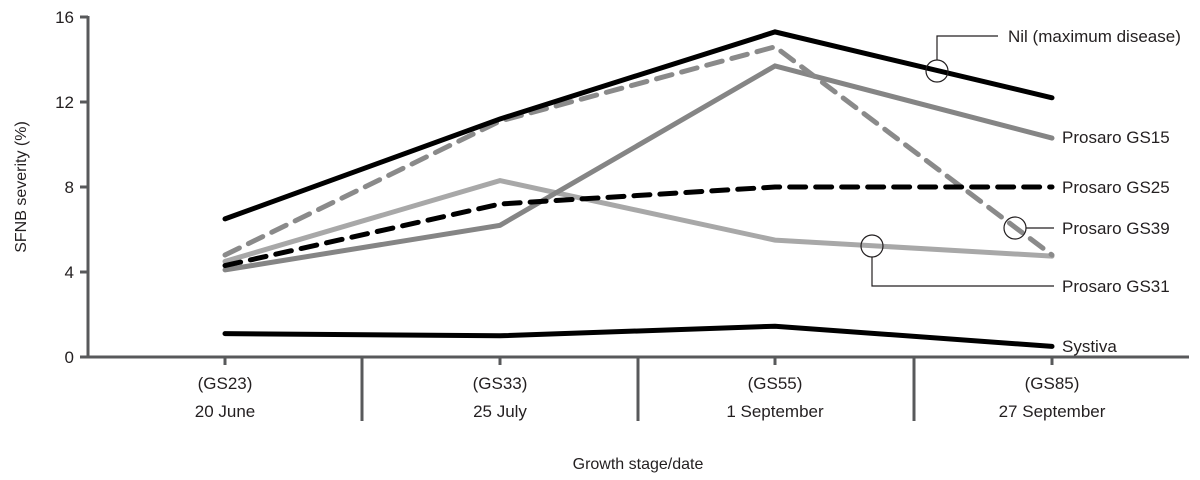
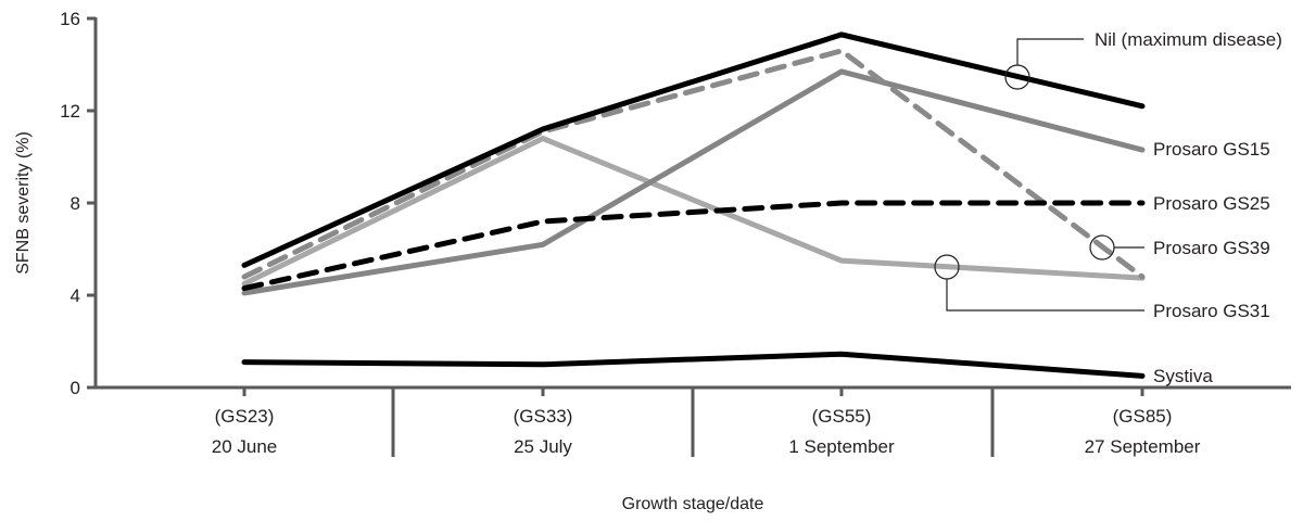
Nil (maximum disease)/(GS23) 20 June: 6.5 -> 5.3
Prosaro GS31/(GS33) 25 July: 8.3 -> 10.8
